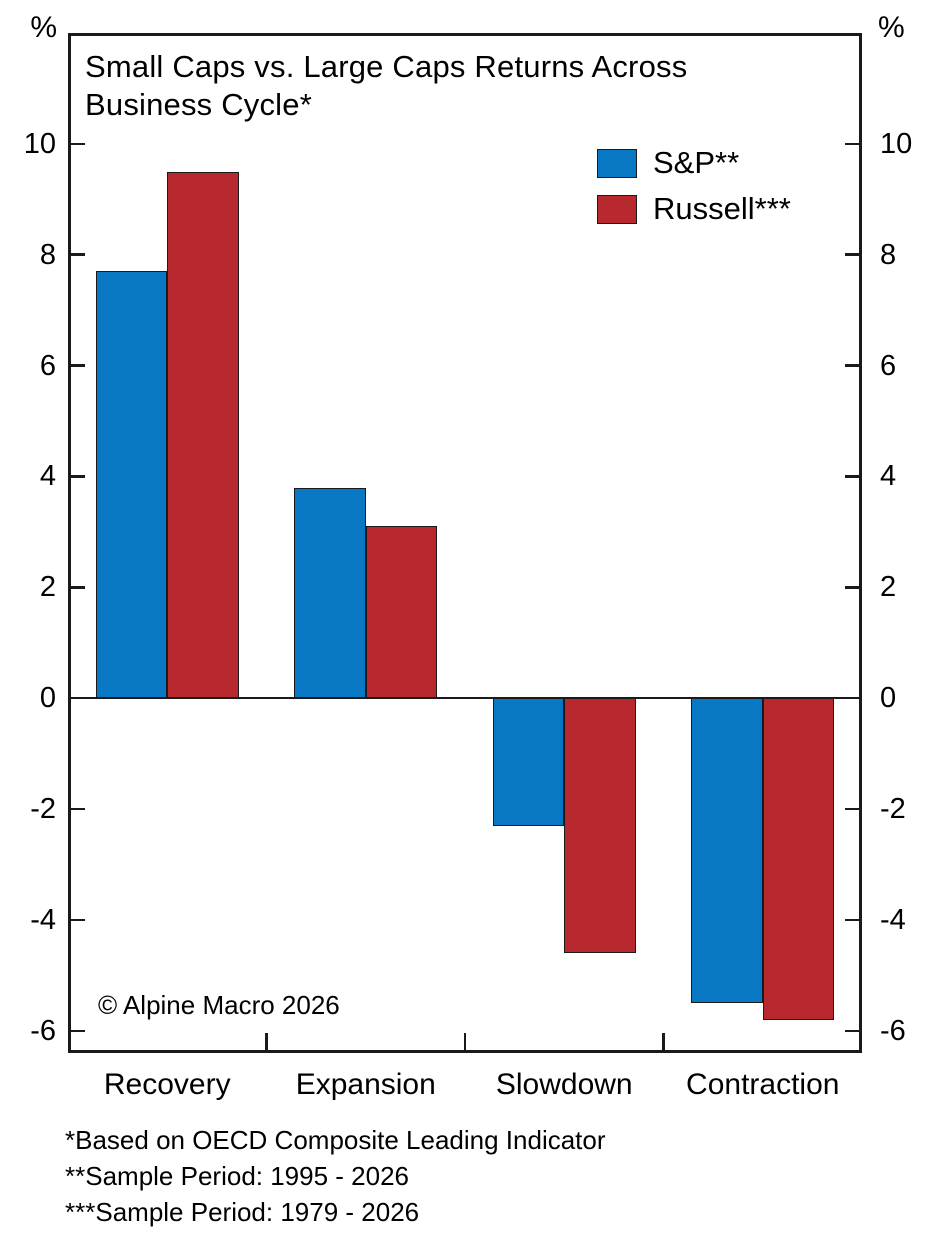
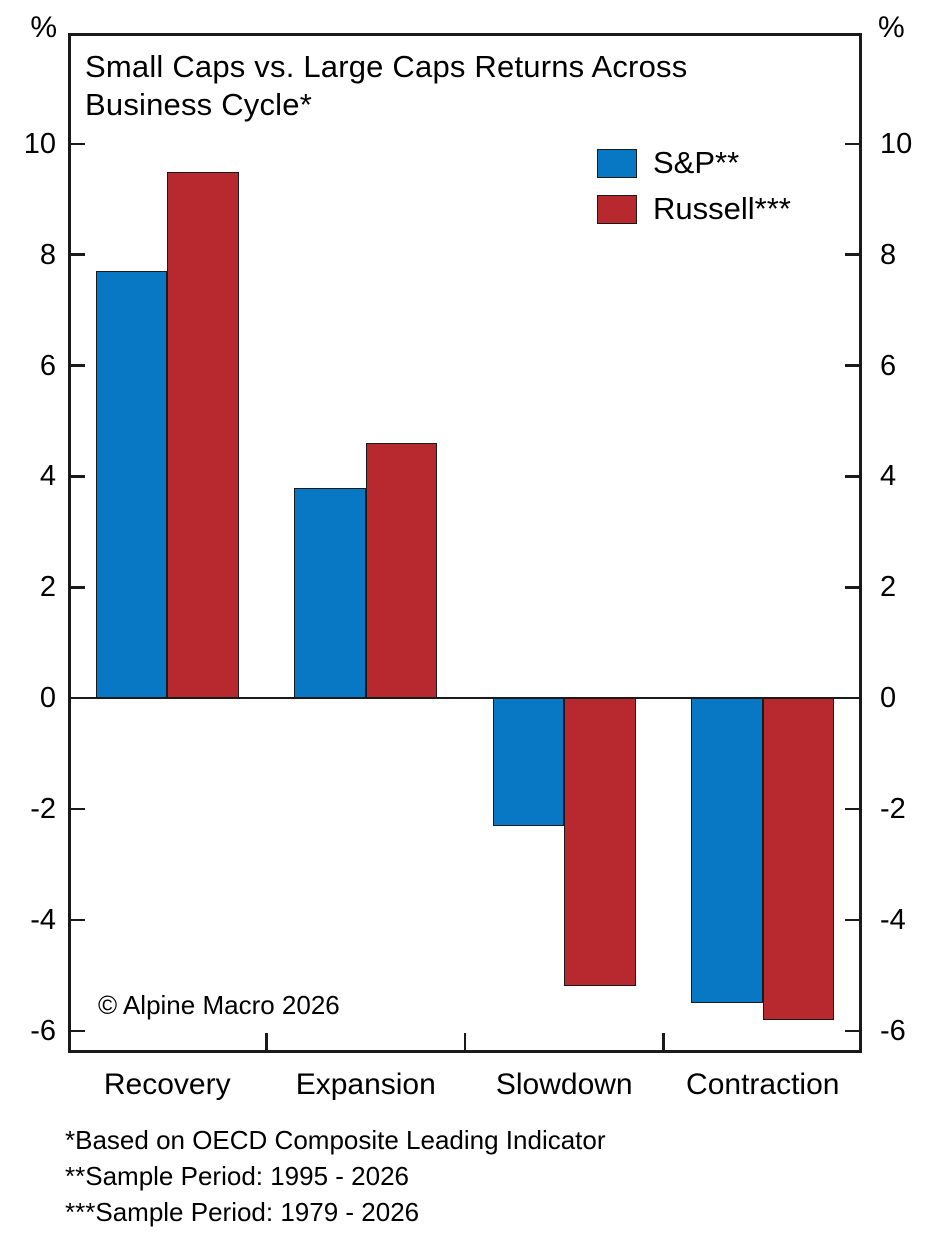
Russell***/Expansion: 3.1 -> 4.6
Russell***/Slowdown: -4.6 -> -5.2
